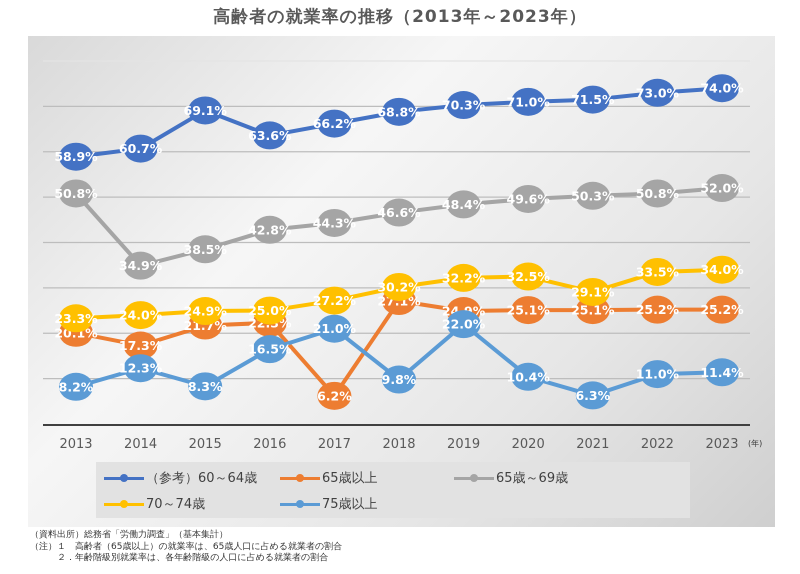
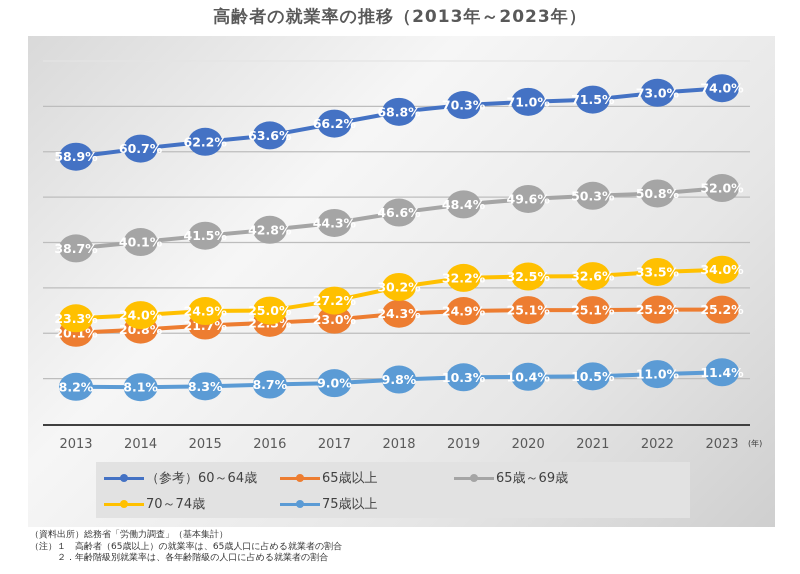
65歳～69歳/2013: 50.8% -> 38.7%
65歳以上/2014: 17.3% -> 20.8%
65歳～69歳/2014: 34.9% -> 40.1%
75歳以上/2014: 12.3% -> 8.1%
（参考）60～64歳/2015: 69.1% -> 62.2%
65歳～69歳/2015: 38.5% -> 41.5%
75歳以上/2016: 16.5% -> 8.7%
65歳以上/2017: 6.2% -> 23.0%
75歳以上/2017: 21.0% -> 9.0%
65歳以上/2018: 27.1% -> 24.3%
75歳以上/2019: 22.0% -> 10.3%
70～74歳/2021: 29.1% -> 32.6%
75歳以上/2021: 6.3% -> 10.5%
